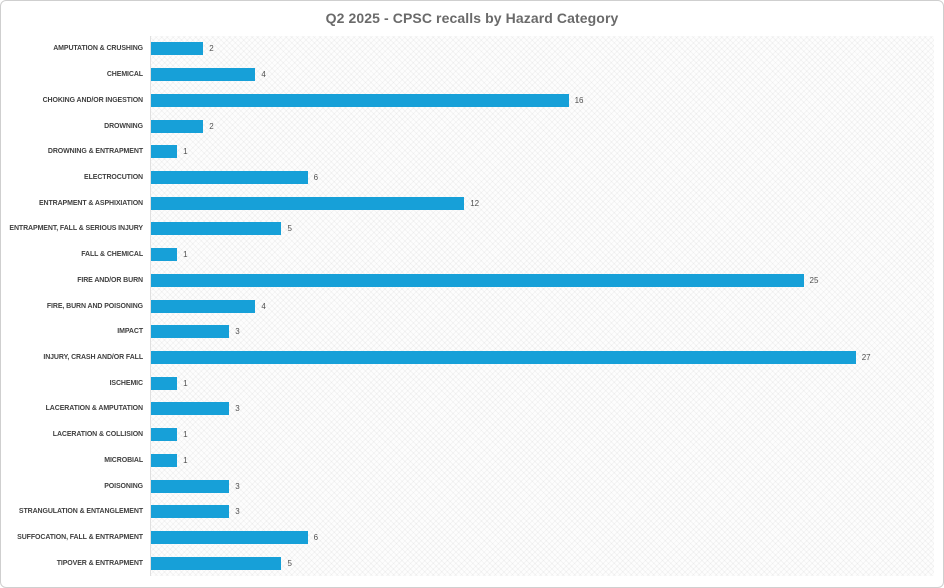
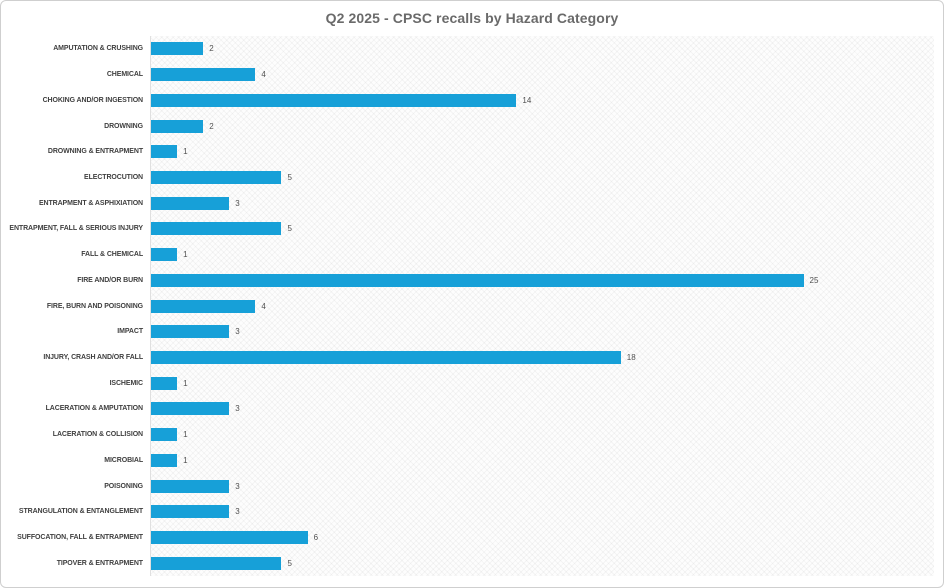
CHOKING AND/OR INGESTION: 16 -> 14
ELECTROCUTION: 6 -> 5
ENTRAPMENT & ASPHIXIATION: 12 -> 3
INJURY, CRASH AND/OR FALL: 27 -> 18
